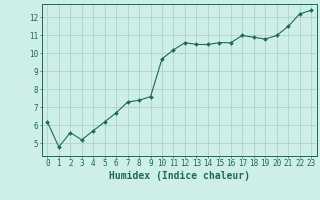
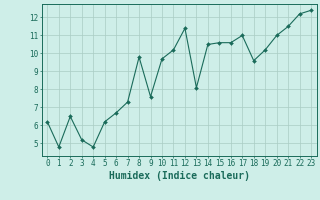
2: 5.6 -> 6.5
4: 5.7 -> 4.8
8: 7.4 -> 9.8
12: 10.6 -> 11.4
13: 10.5 -> 8.1
18: 10.9 -> 9.6
19: 10.8 -> 10.2
